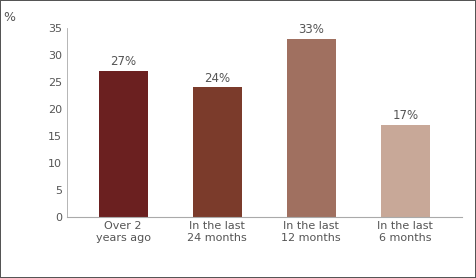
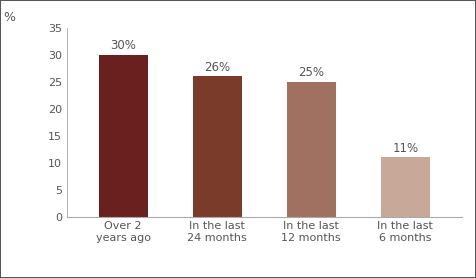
Over 2 years ago: 27% -> 30%
In the last 24 months: 24% -> 26%
In the last 12 months: 33% -> 25%
In the last 6 months: 17% -> 11%
